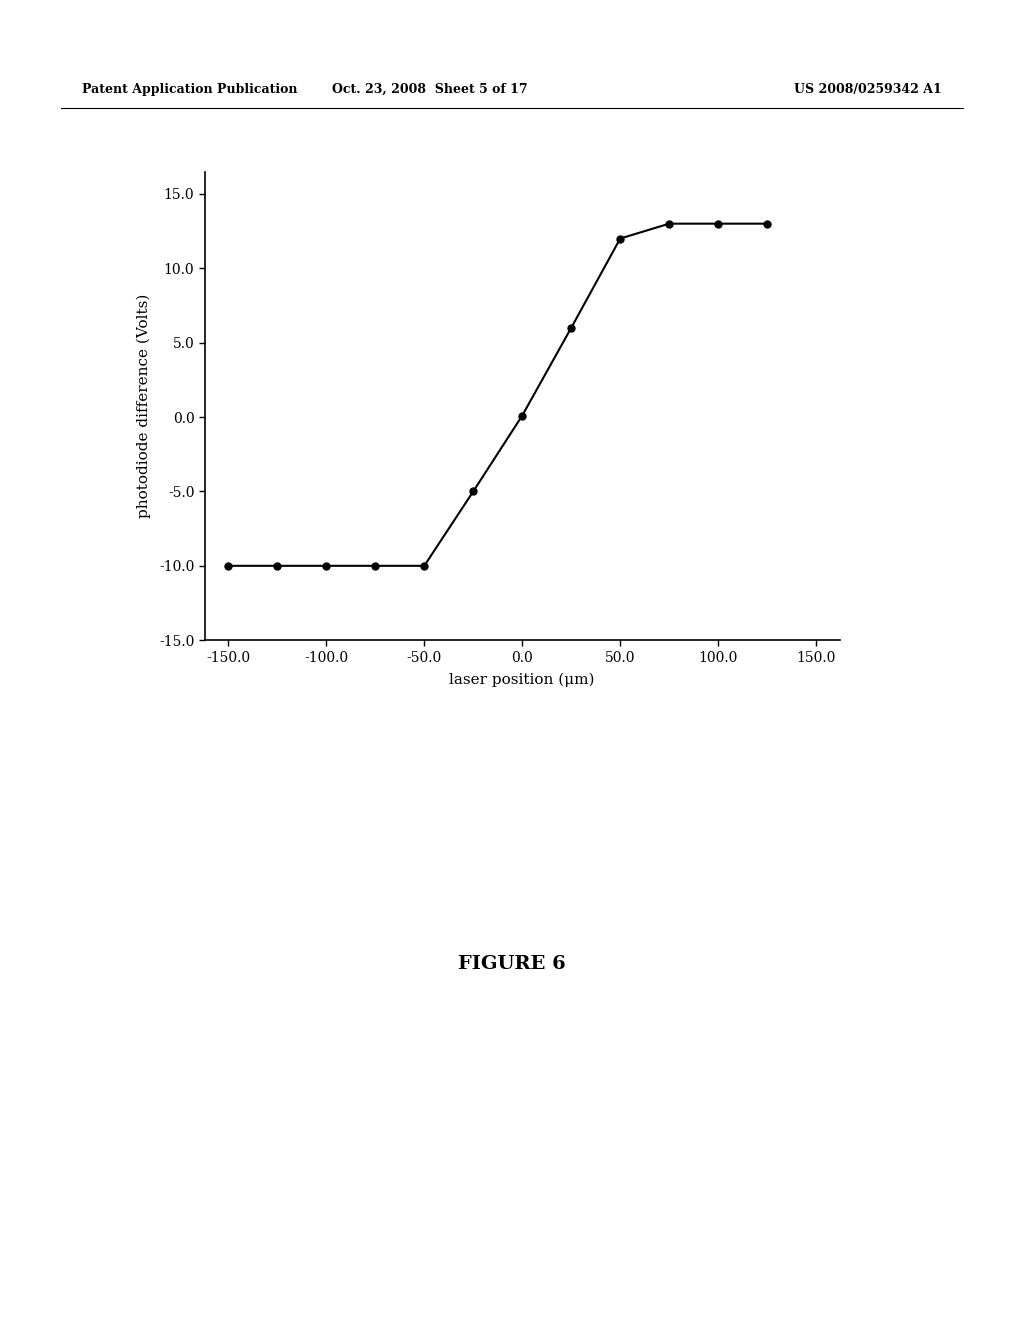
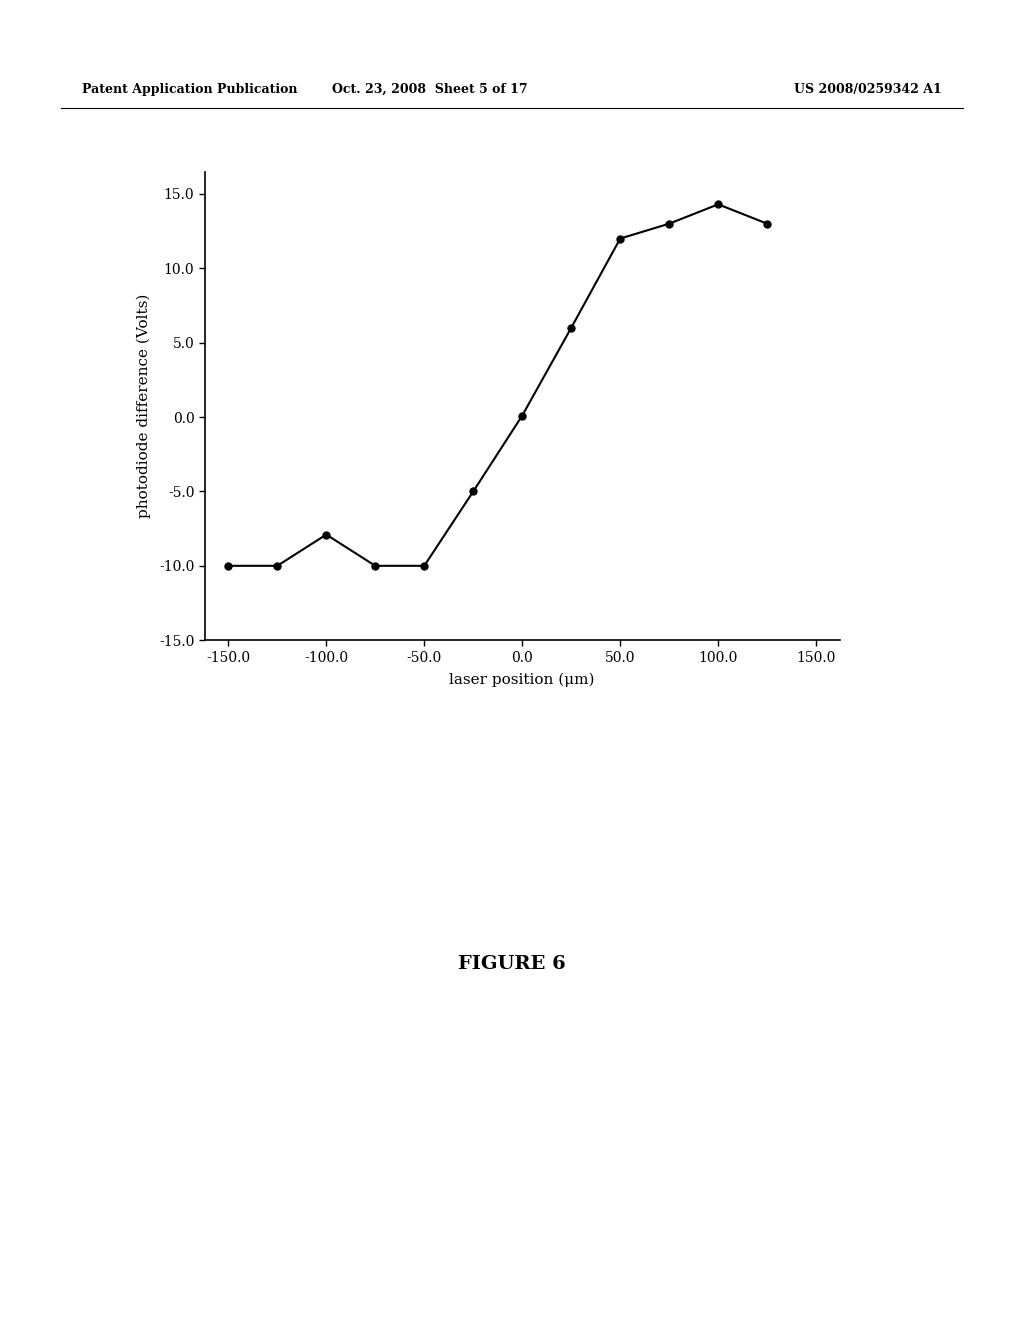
-100.0: -10.0 -> -7.9
100.0: 13.0 -> 14.3
